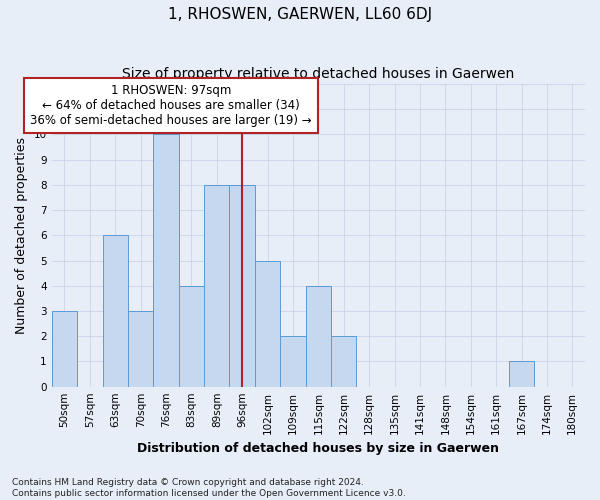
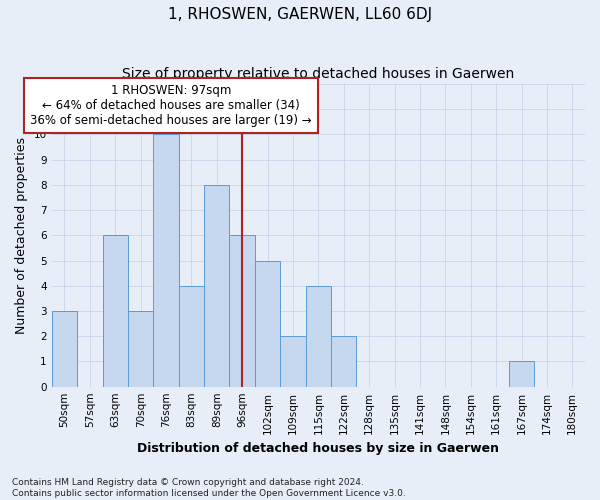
96sqm: 8 -> 6
